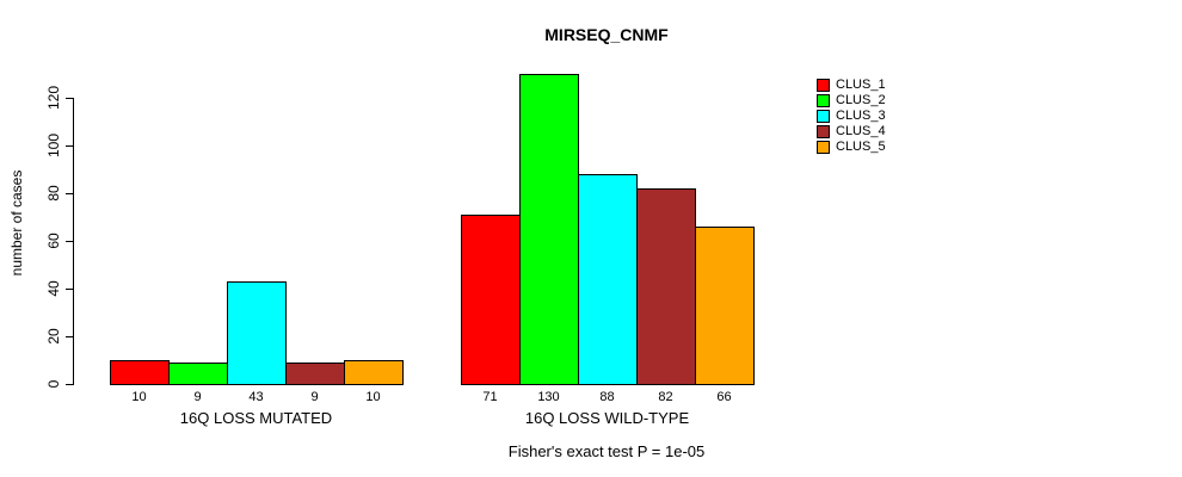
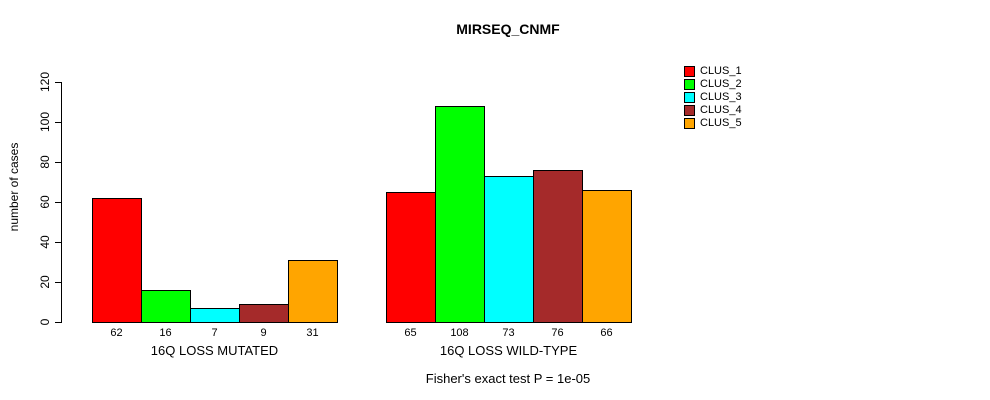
CLUS_1/16Q LOSS MUTATED: 10 -> 62
CLUS_2/16Q LOSS MUTATED: 9 -> 16
CLUS_3/16Q LOSS MUTATED: 43 -> 7
CLUS_5/16Q LOSS MUTATED: 10 -> 31
CLUS_1/16Q LOSS WILD-TYPE: 71 -> 65
CLUS_2/16Q LOSS WILD-TYPE: 130 -> 108
CLUS_3/16Q LOSS WILD-TYPE: 88 -> 73
CLUS_4/16Q LOSS WILD-TYPE: 82 -> 76
